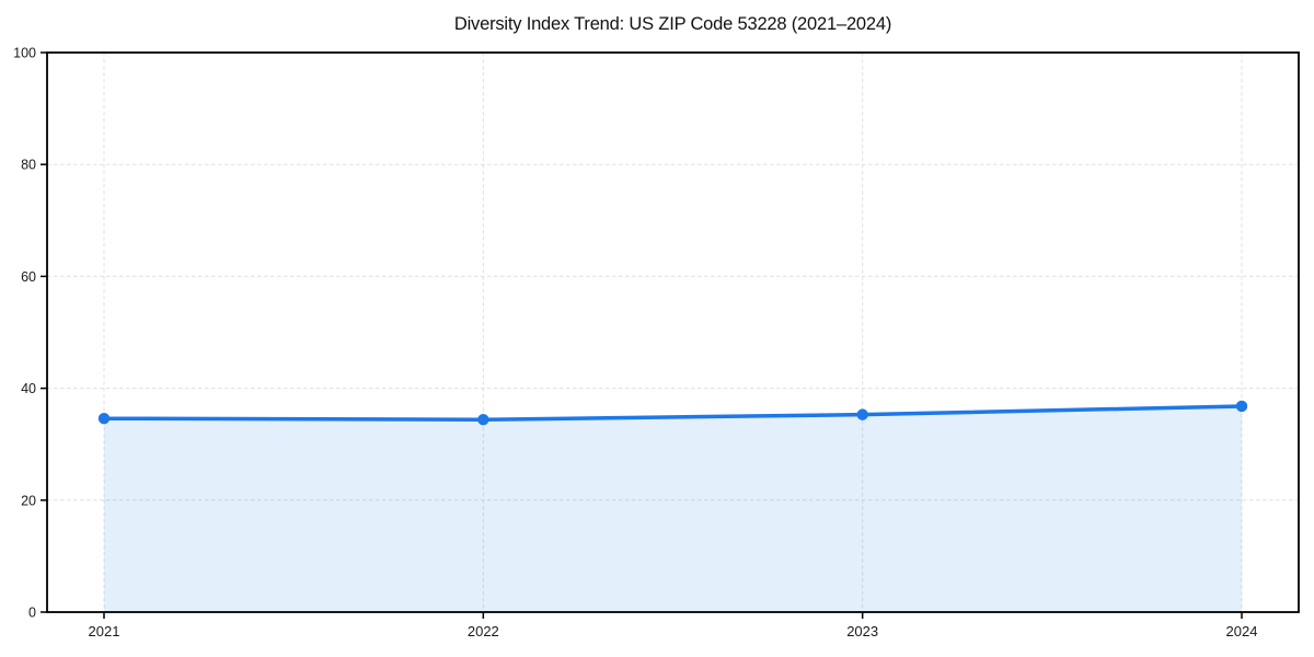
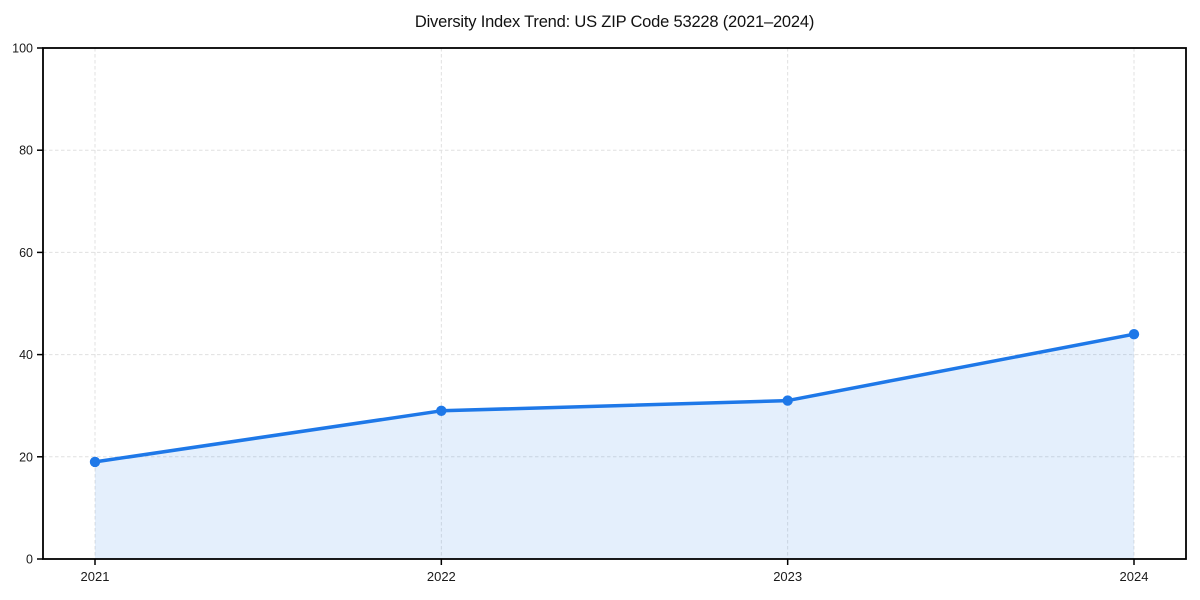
2021: 35 -> 19
2022: 34 -> 29
2023: 35 -> 31
2024: 37 -> 44
